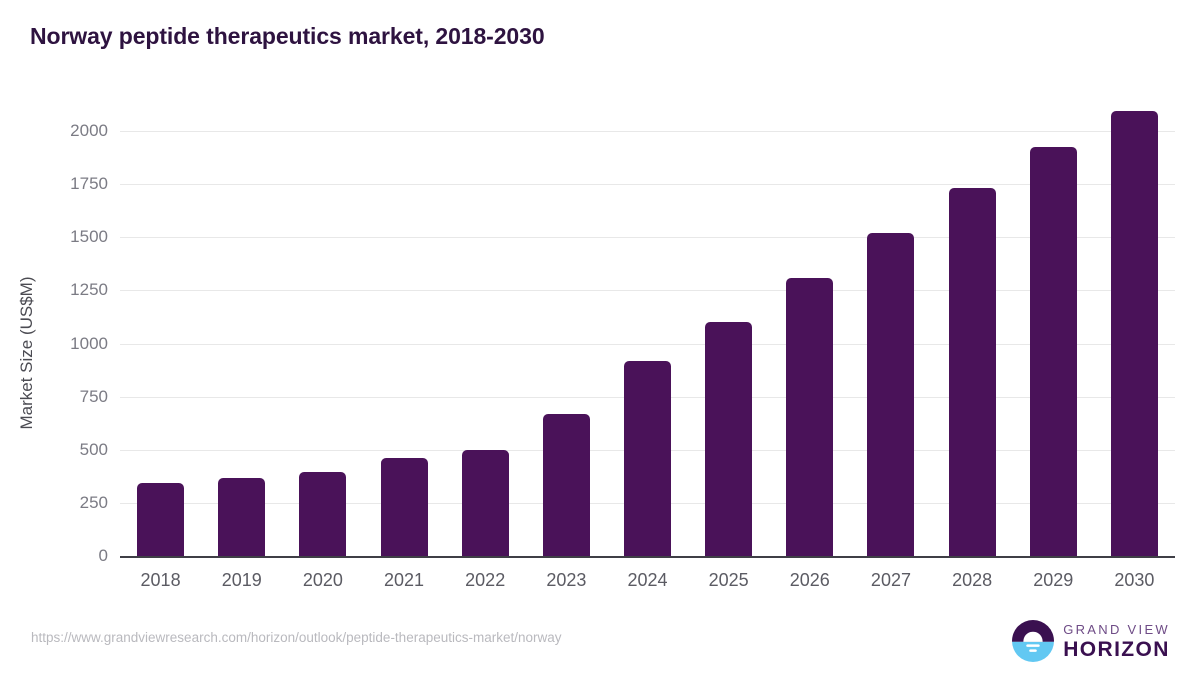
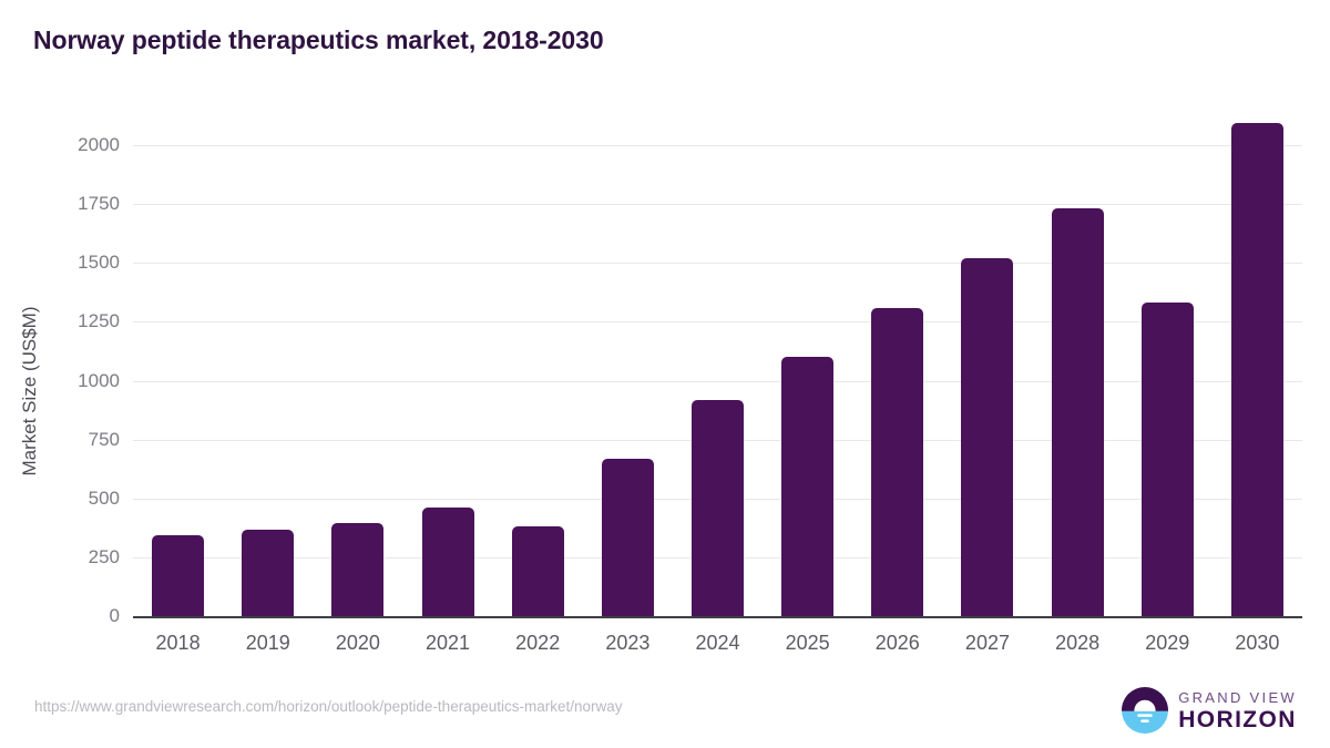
2022: 500 -> 380
2029: 1920 -> 1330
